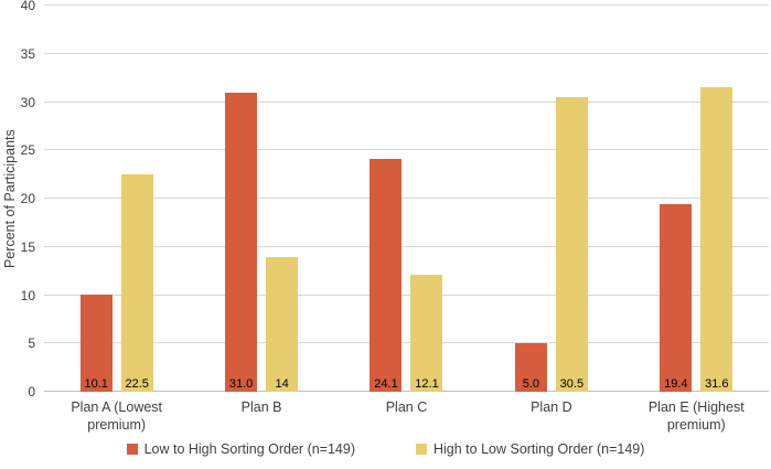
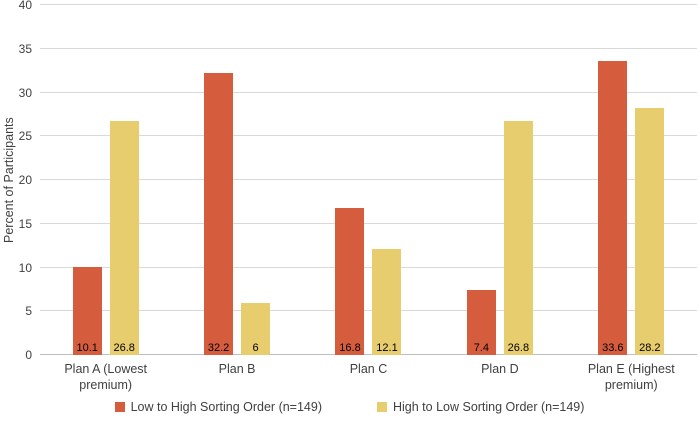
High to Low Sorting Order (n=149)/Plan A (Lowest premium): 22.5 -> 26.8
Low to High Sorting Order (n=149)/Plan B: 31.0 -> 32.2
High to Low Sorting Order (n=149)/Plan B: 14 -> 6
Low to High Sorting Order (n=149)/Plan C: 24.1 -> 16.8
Low to High Sorting Order (n=149)/Plan D: 5.0 -> 7.4
High to Low Sorting Order (n=149)/Plan D: 30.5 -> 26.8
Low to High Sorting Order (n=149)/Plan E (Highest premium): 19.4 -> 33.6
High to Low Sorting Order (n=149)/Plan E (Highest premium): 31.6 -> 28.2
